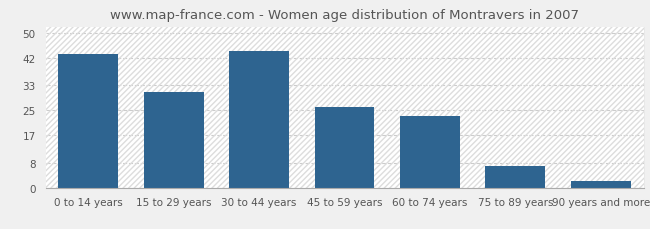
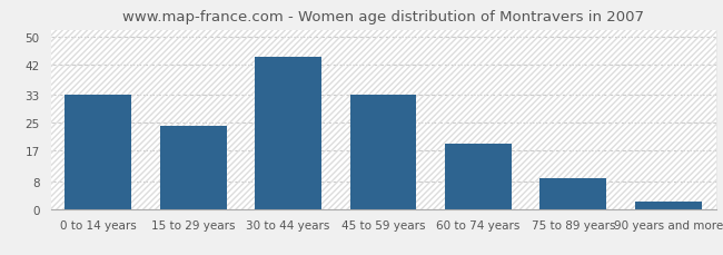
0 to 14 years: 43 -> 33
15 to 29 years: 31 -> 24
45 to 59 years: 26 -> 33
60 to 74 years: 23 -> 19
75 to 89 years: 7 -> 9
